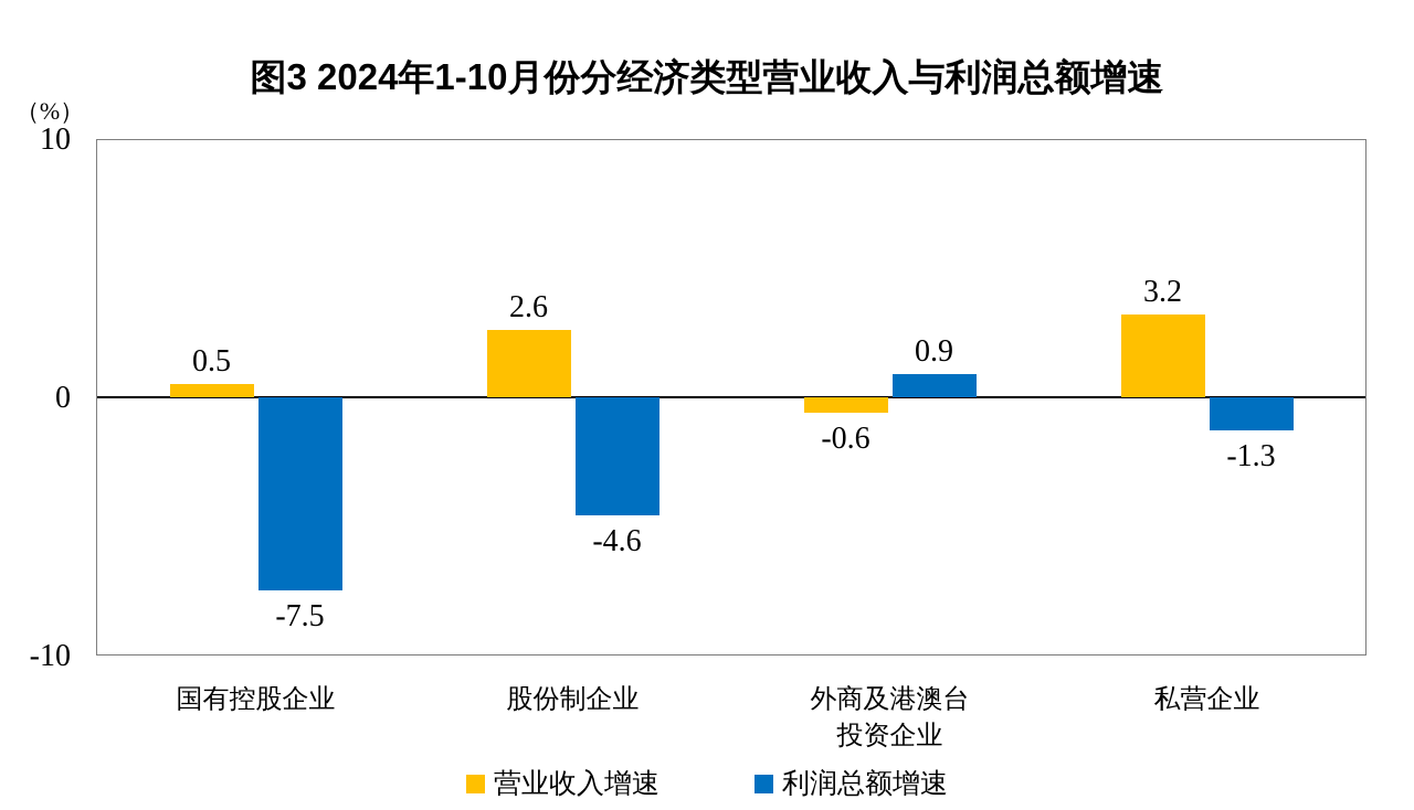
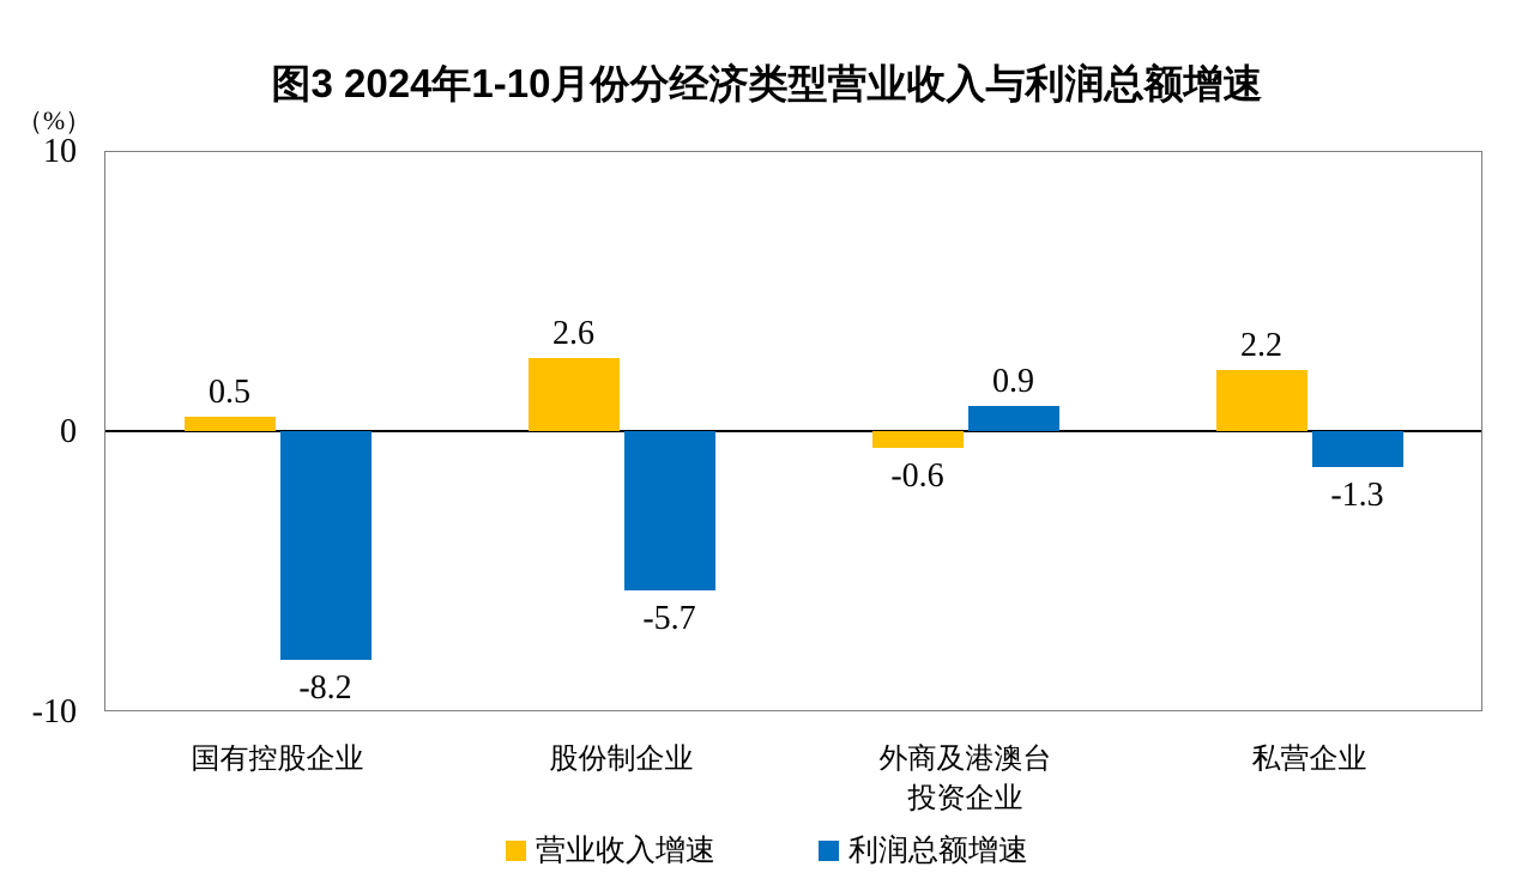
利润总额增速/国有控股企业: -7.5 -> -8.2
利润总额增速/股份制企业: -4.6 -> -5.7
营业收入增速/私营企业: 3.2 -> 2.2
